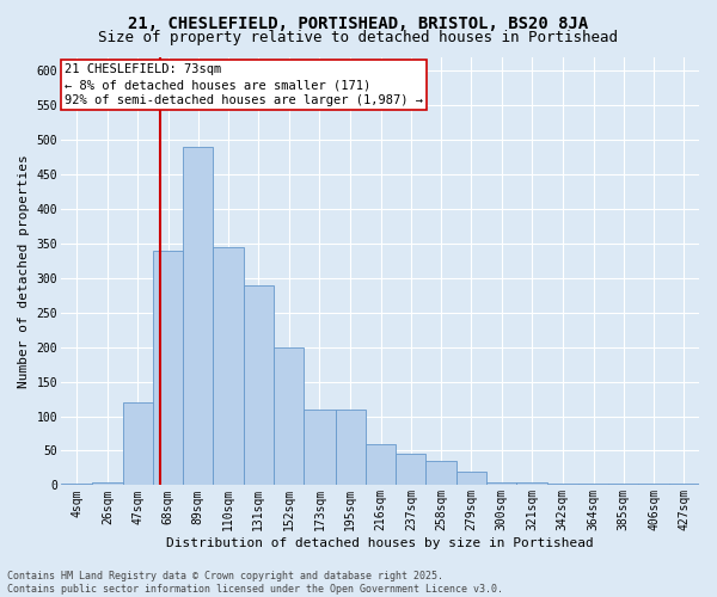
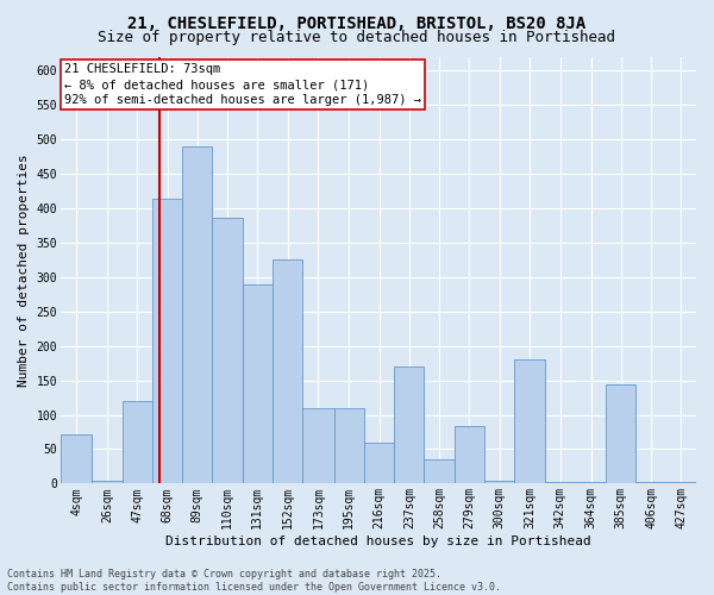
4sqm: 2 -> 72
68sqm: 340 -> 414
110sqm: 345 -> 386
152sqm: 200 -> 326
237sqm: 45 -> 170
279sqm: 20 -> 84
321sqm: 5 -> 180
385sqm: 2 -> 144
